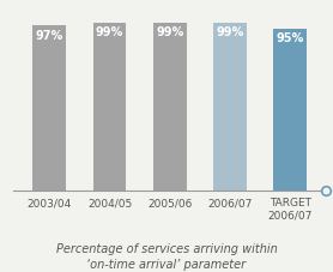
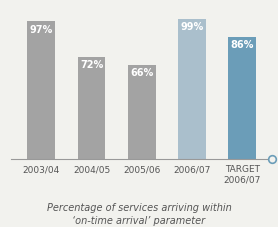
2004/05: 99% -> 72%
2005/06: 99% -> 66%
TARGET 2006/07: 95% -> 86%
